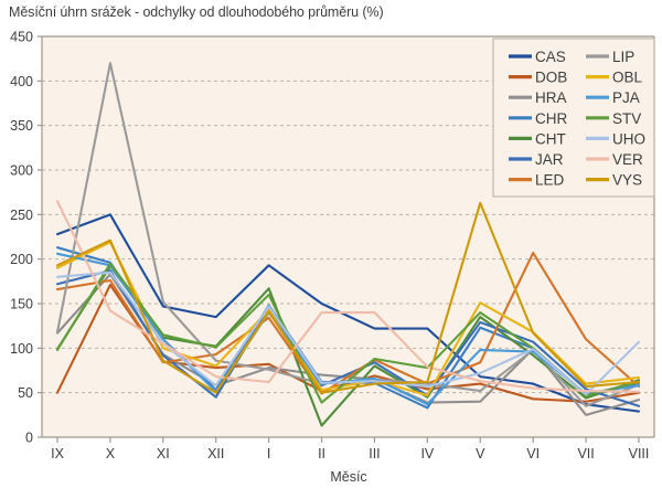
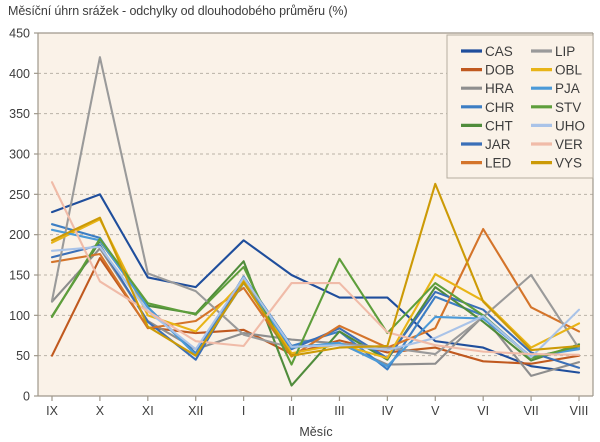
LIP/XII: 90 -> 130
CHR/III: 60 -> 80
STV/III: 90 -> 170
LIP/VII: 40 -> 150
LED/VIII: 60 -> 80
OBL/VIII: 70 -> 90
